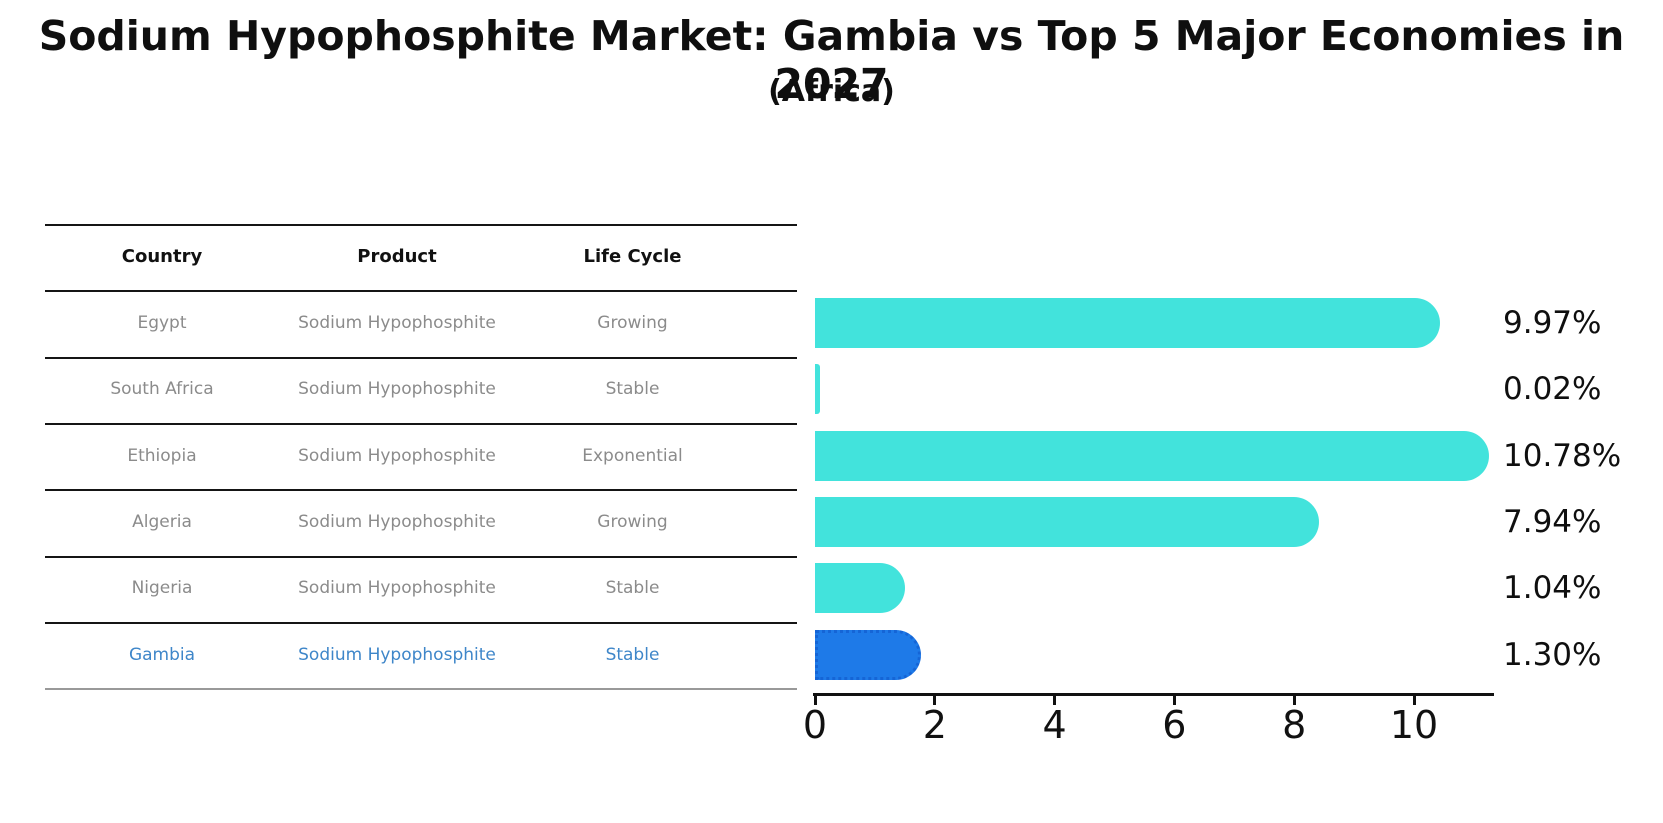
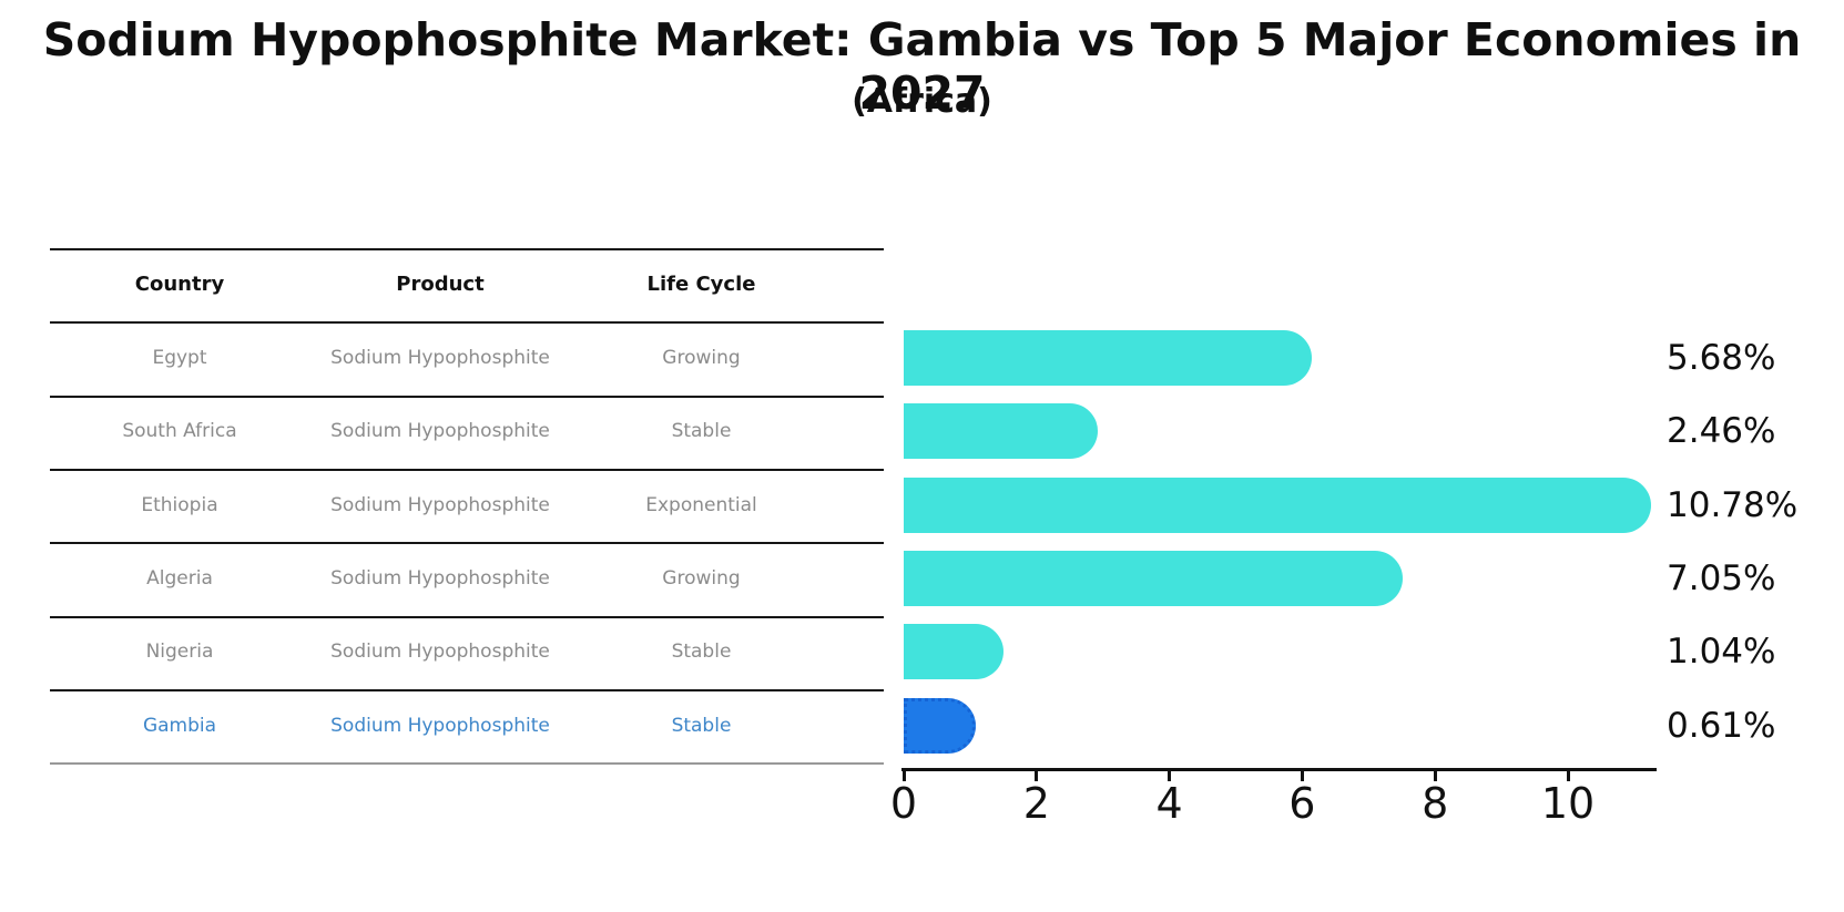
Egypt: 9.97% -> 5.68%
South Africa: 0.02% -> 2.46%
Algeria: 7.94% -> 7.05%
Gambia: 1.30% -> 0.61%
